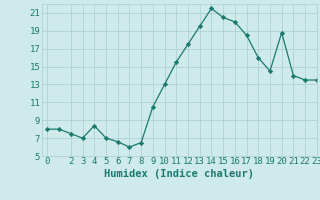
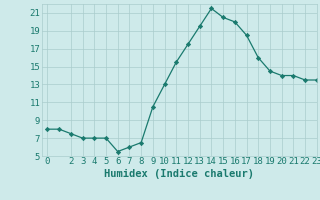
4: 8.4 -> 7.0
6: 6.6 -> 5.5
20: 18.8 -> 14.0
